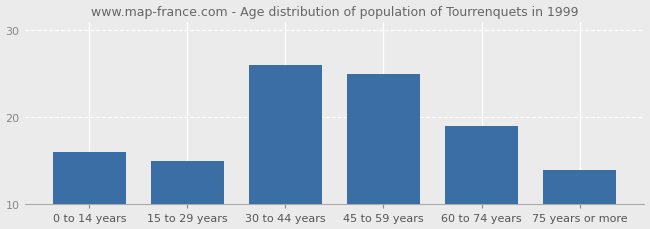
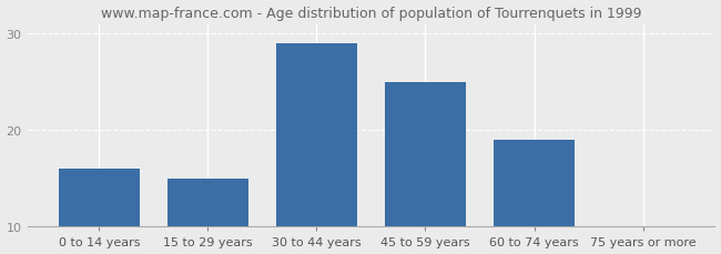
30 to 44 years: 26 -> 29
75 years or more: 14 -> 10
